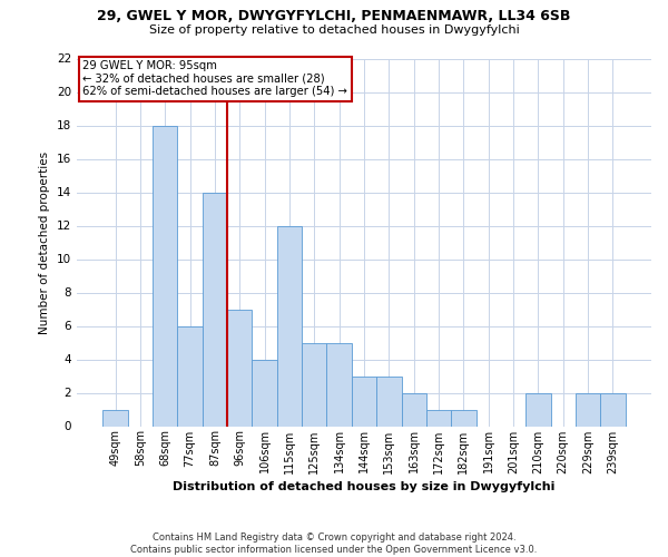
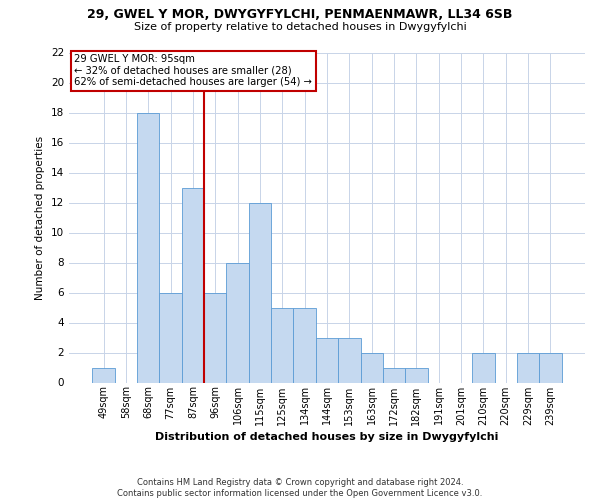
87sqm: 14 -> 13
96sqm: 7 -> 6
106sqm: 4 -> 8
